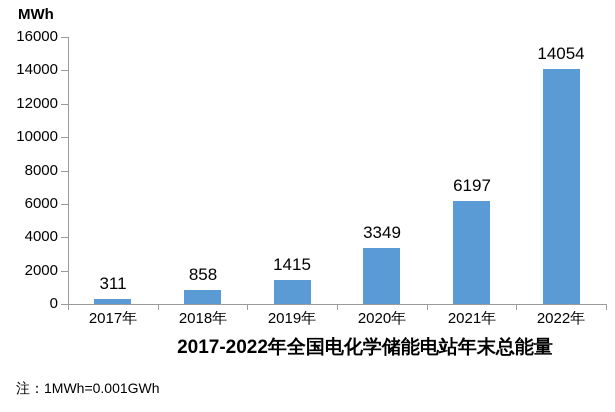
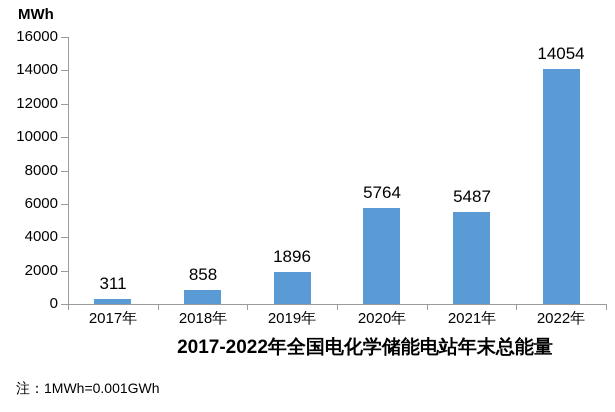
2019年: 1415 -> 1896
2020年: 3349 -> 5764
2021年: 6197 -> 5487
